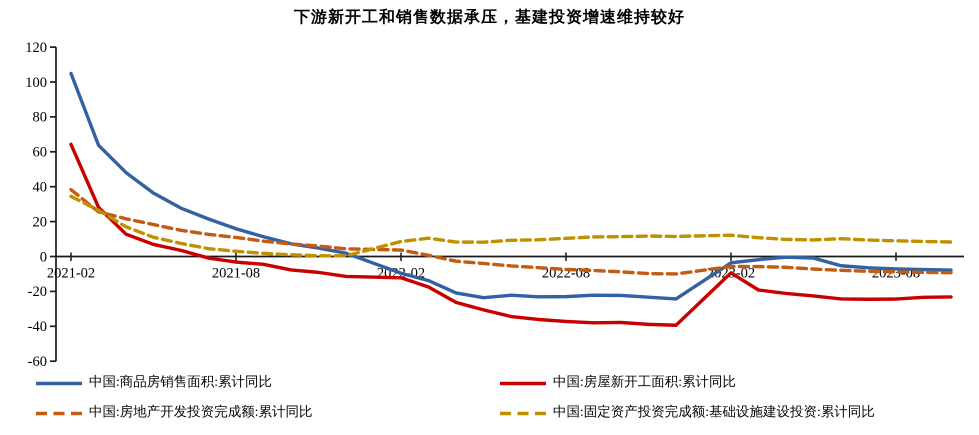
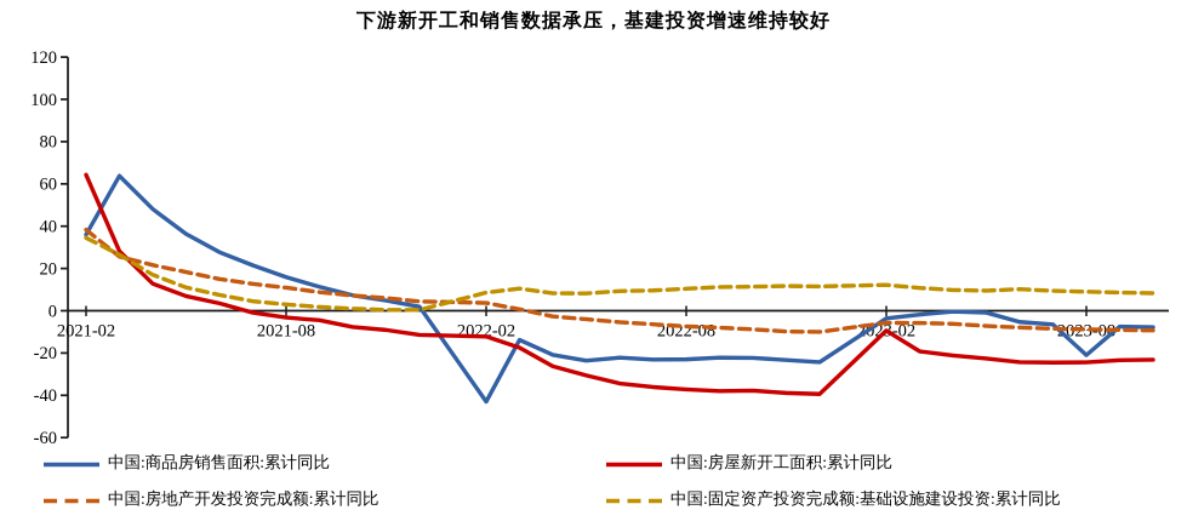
中国:商品房销售面积:累计同比/2021-02: 105 -> 36
中国:商品房销售面积:累计同比/2022-02: -10 -> -43
中国:商品房销售面积:累计同比/2023-08: -7 -> -21
